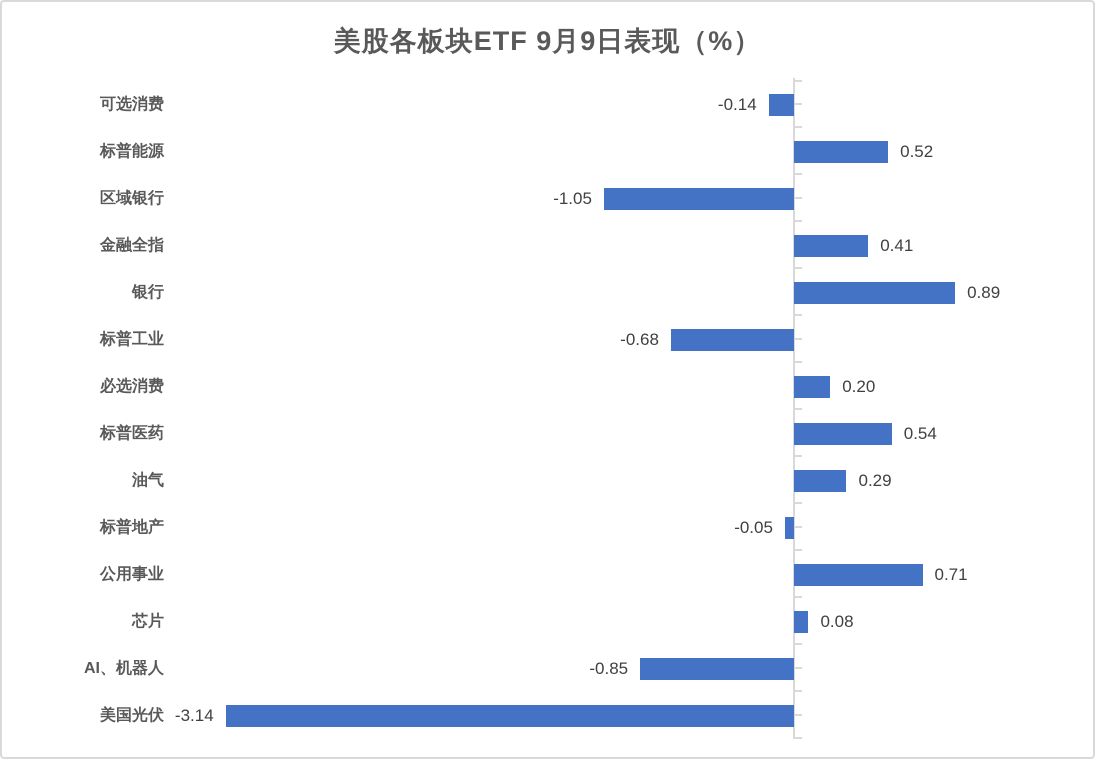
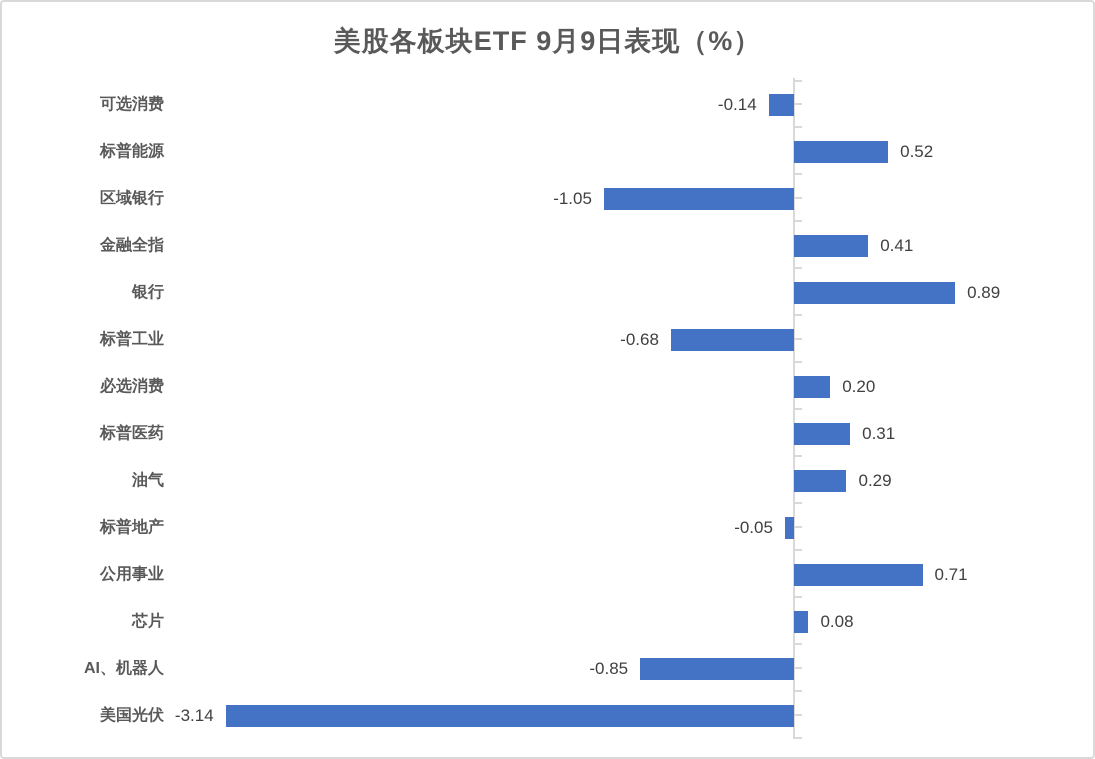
标普医药: 0.54 -> 0.31
